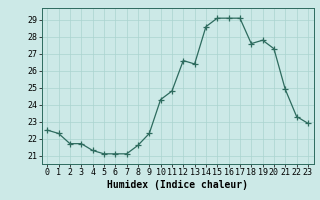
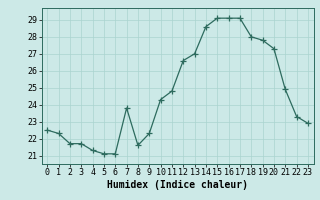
7: 21.1 -> 23.8
13: 26.4 -> 27.0
18: 27.6 -> 28.0
